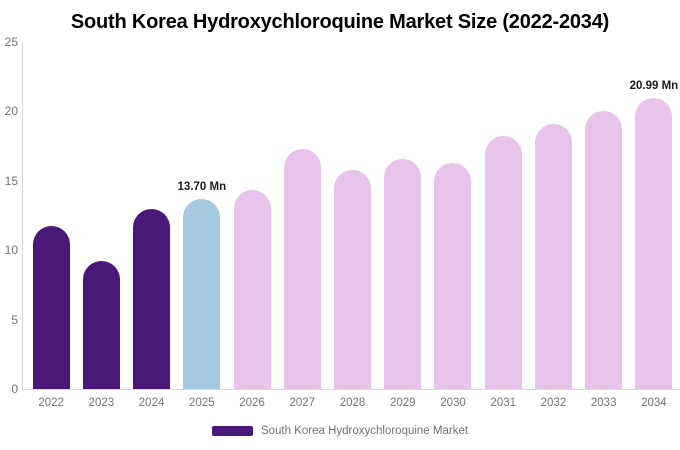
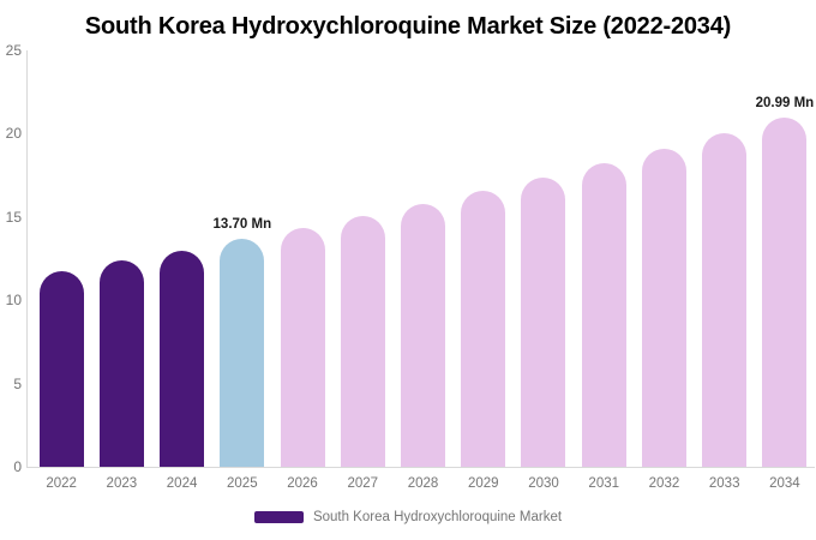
2023: 9.2 -> 12.4
2027: 17.3 -> 15.1
2030: 16.3 -> 17.4
